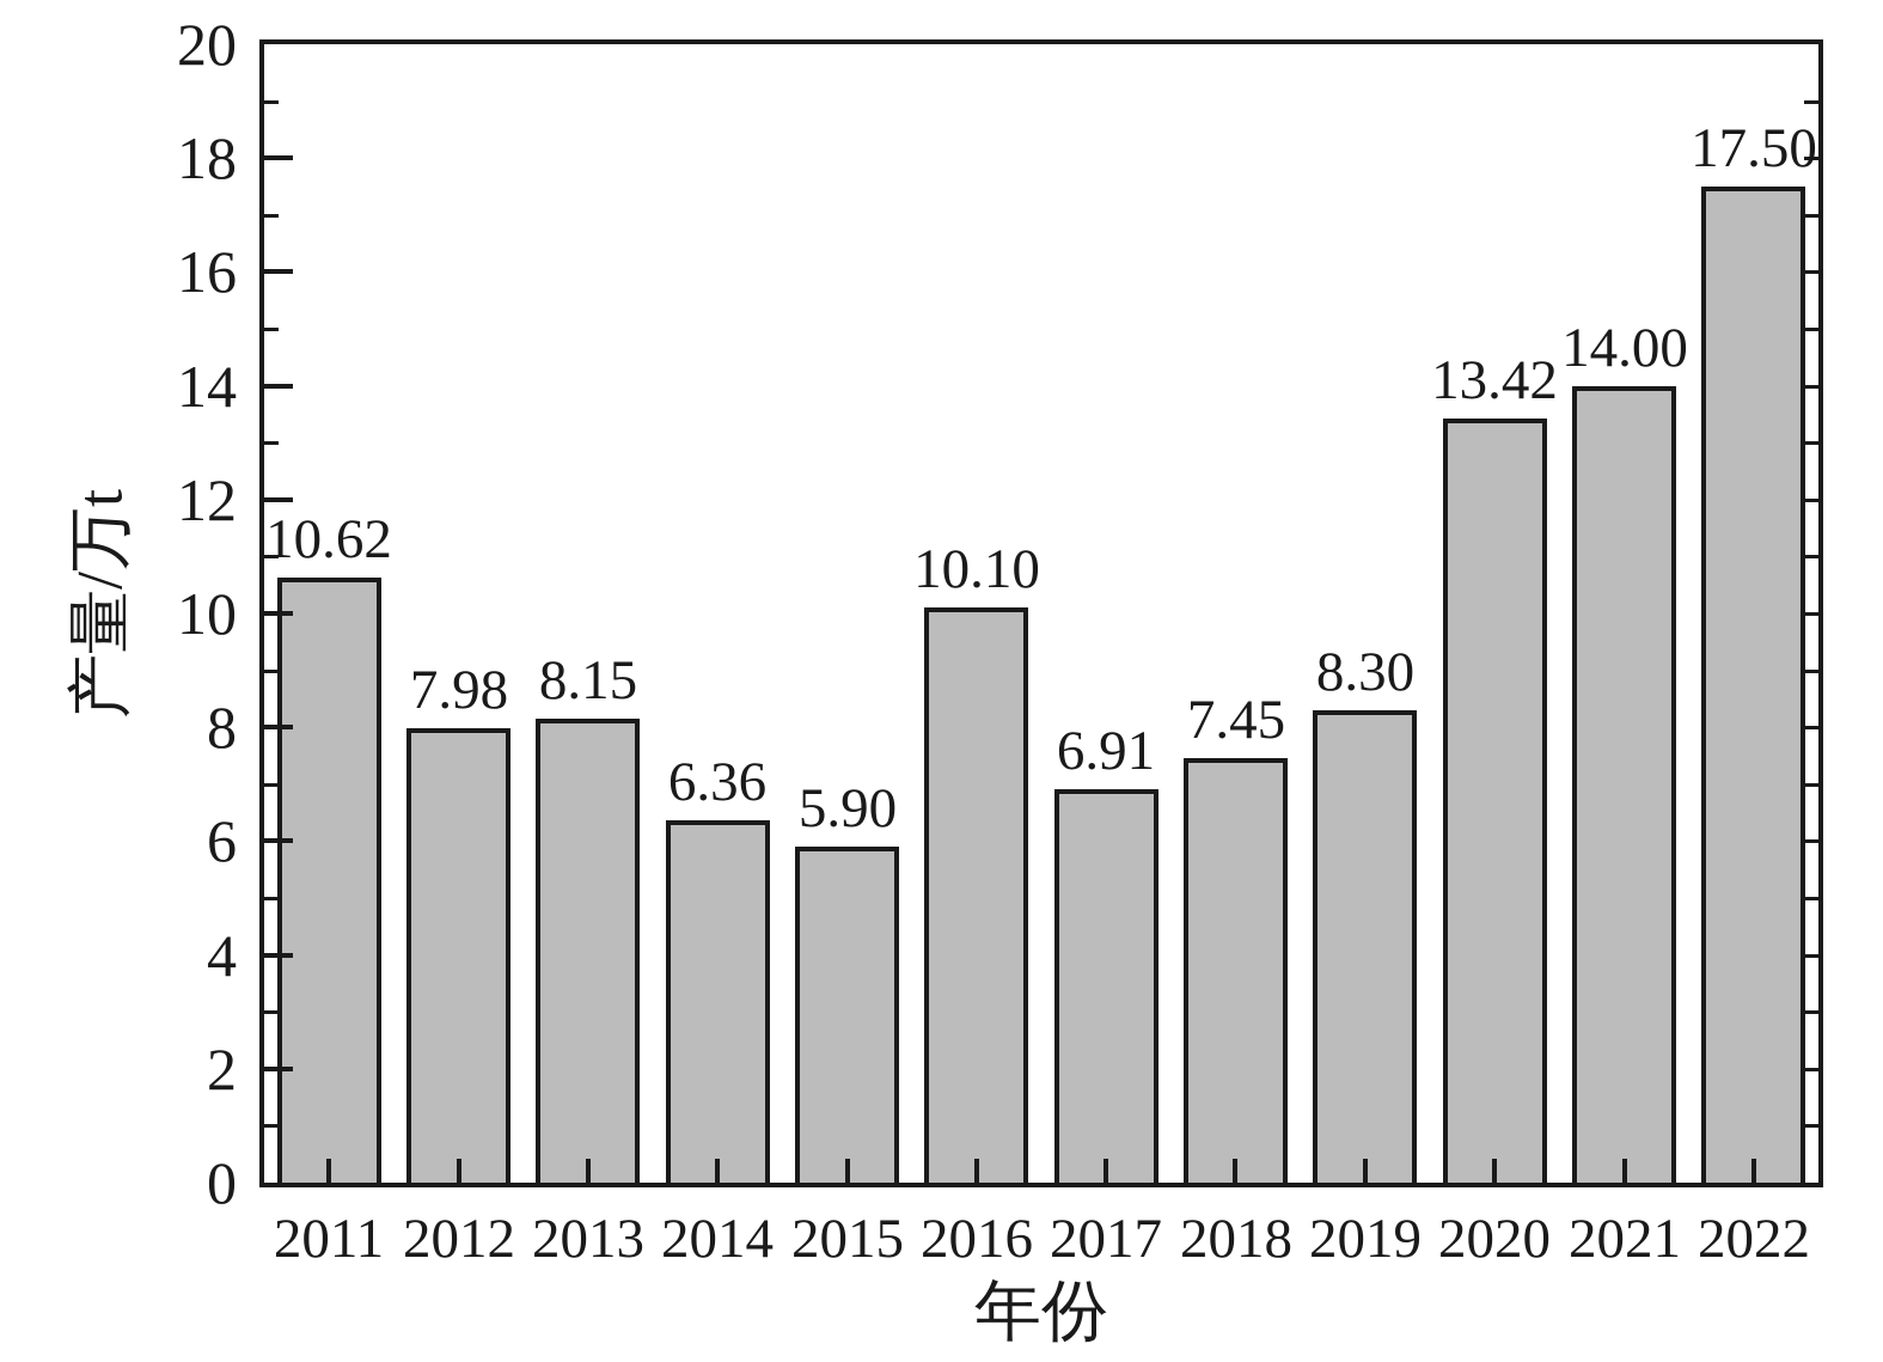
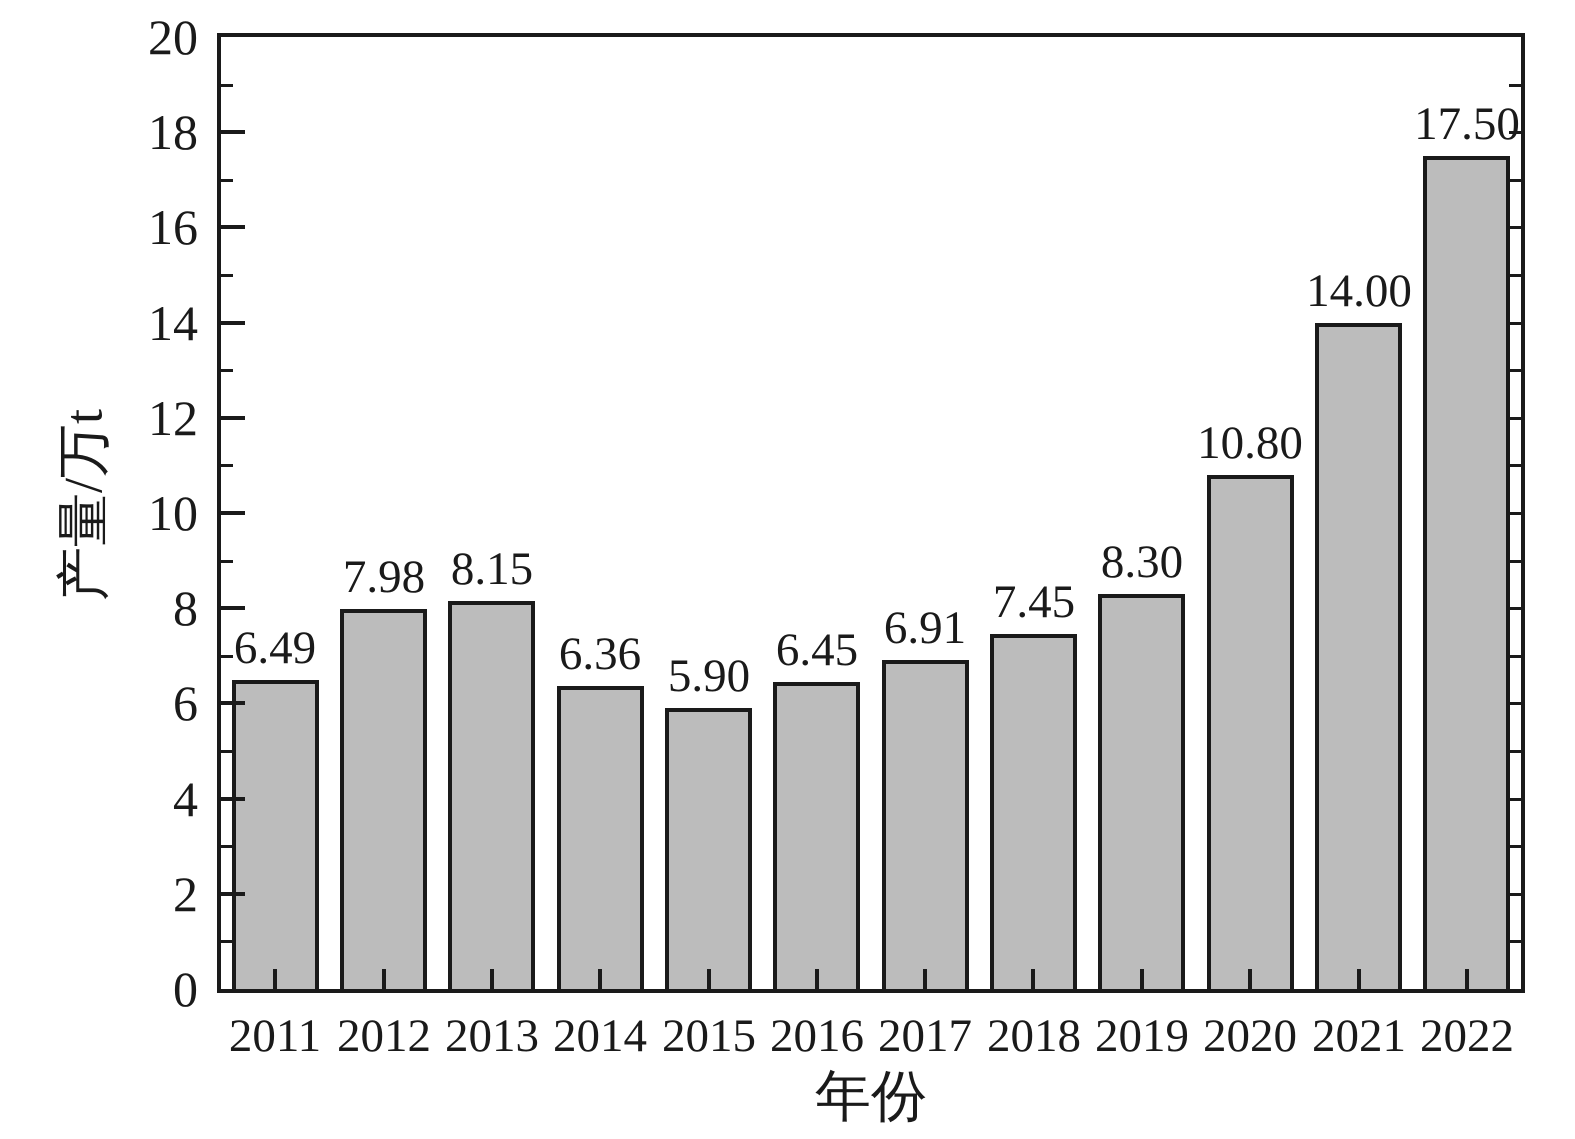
2011: 10.62 -> 6.49
2016: 10.10 -> 6.45
2020: 13.42 -> 10.80
